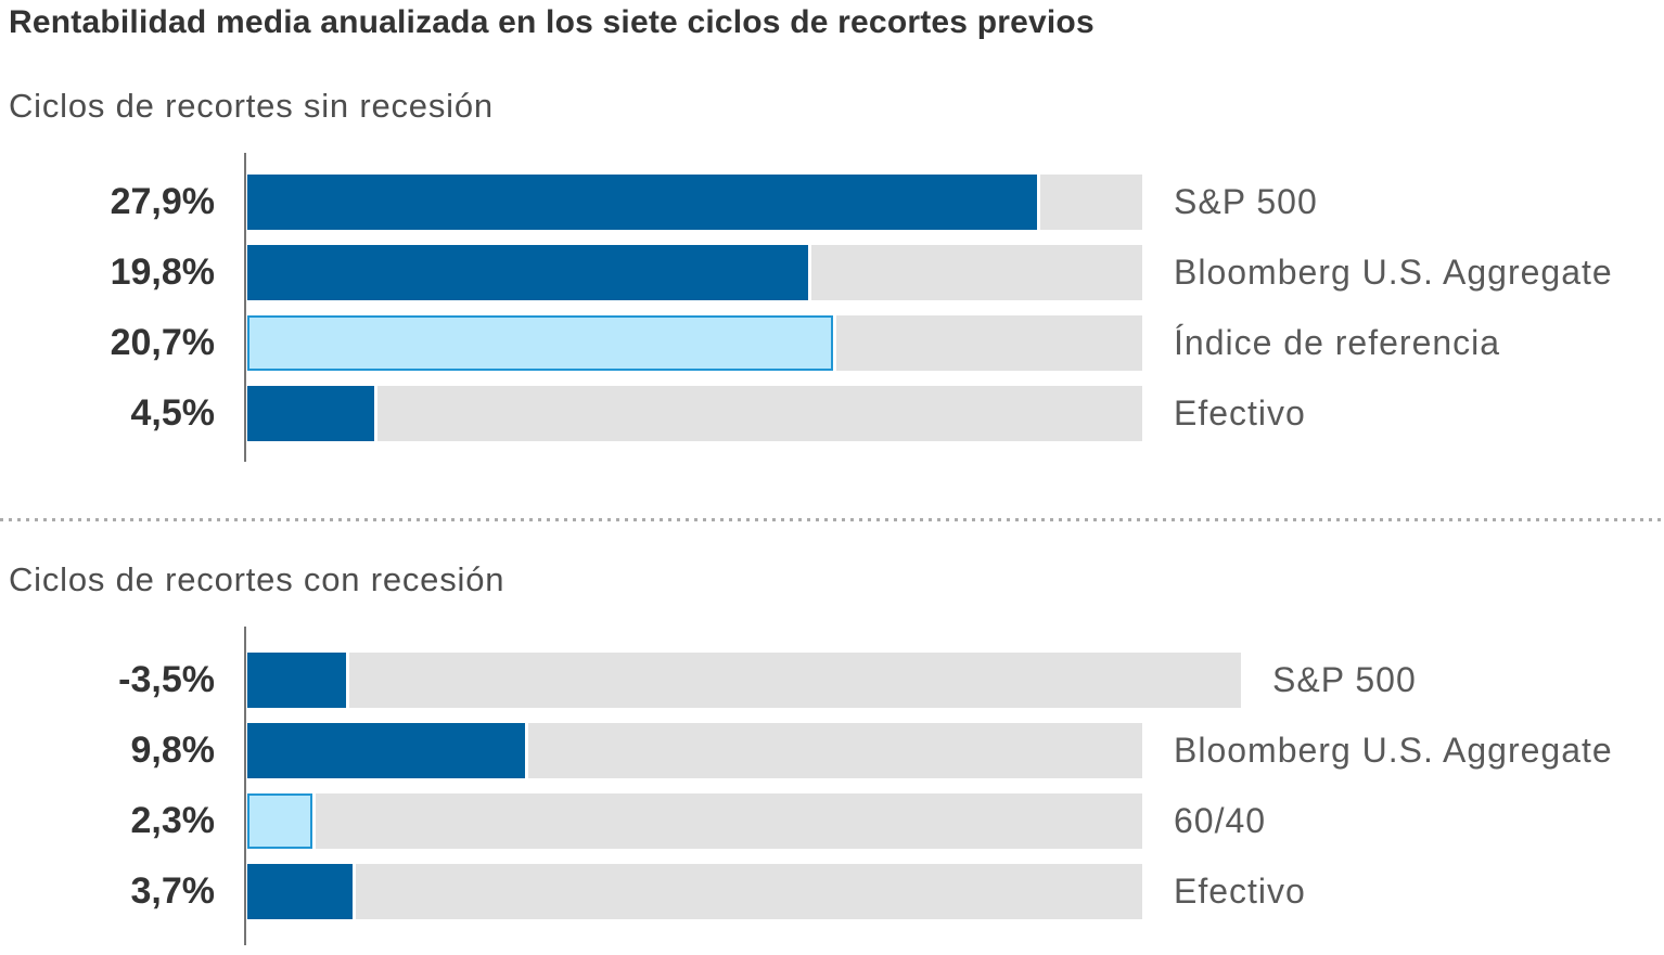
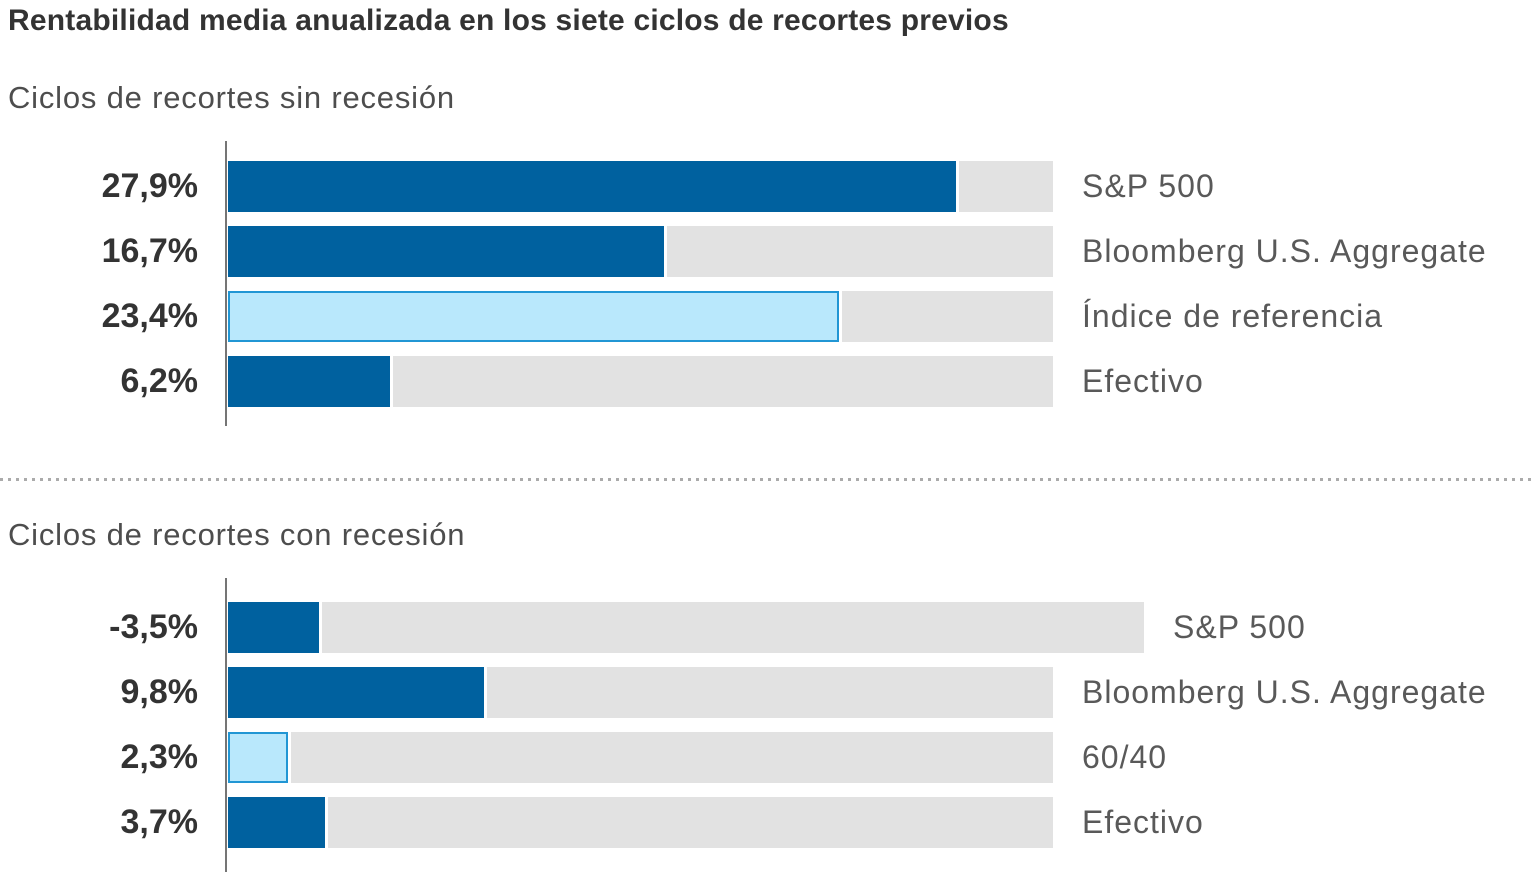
Ciclos de recortes sin recesión/Bloomberg U.S. Aggregate: 19,8% -> 16,7%
Ciclos de recortes sin recesión/Índice de referencia: 20,7% -> 23,4%
Ciclos de recortes sin recesión/Efectivo: 4,5% -> 6,2%
